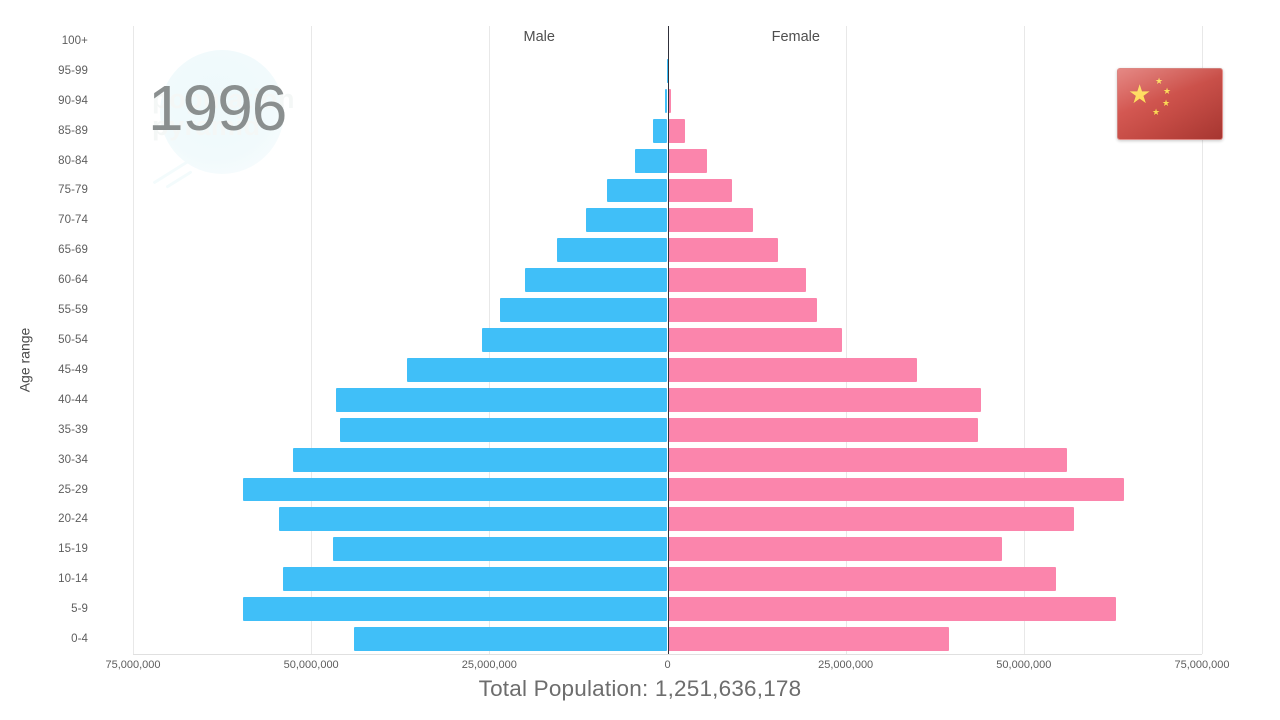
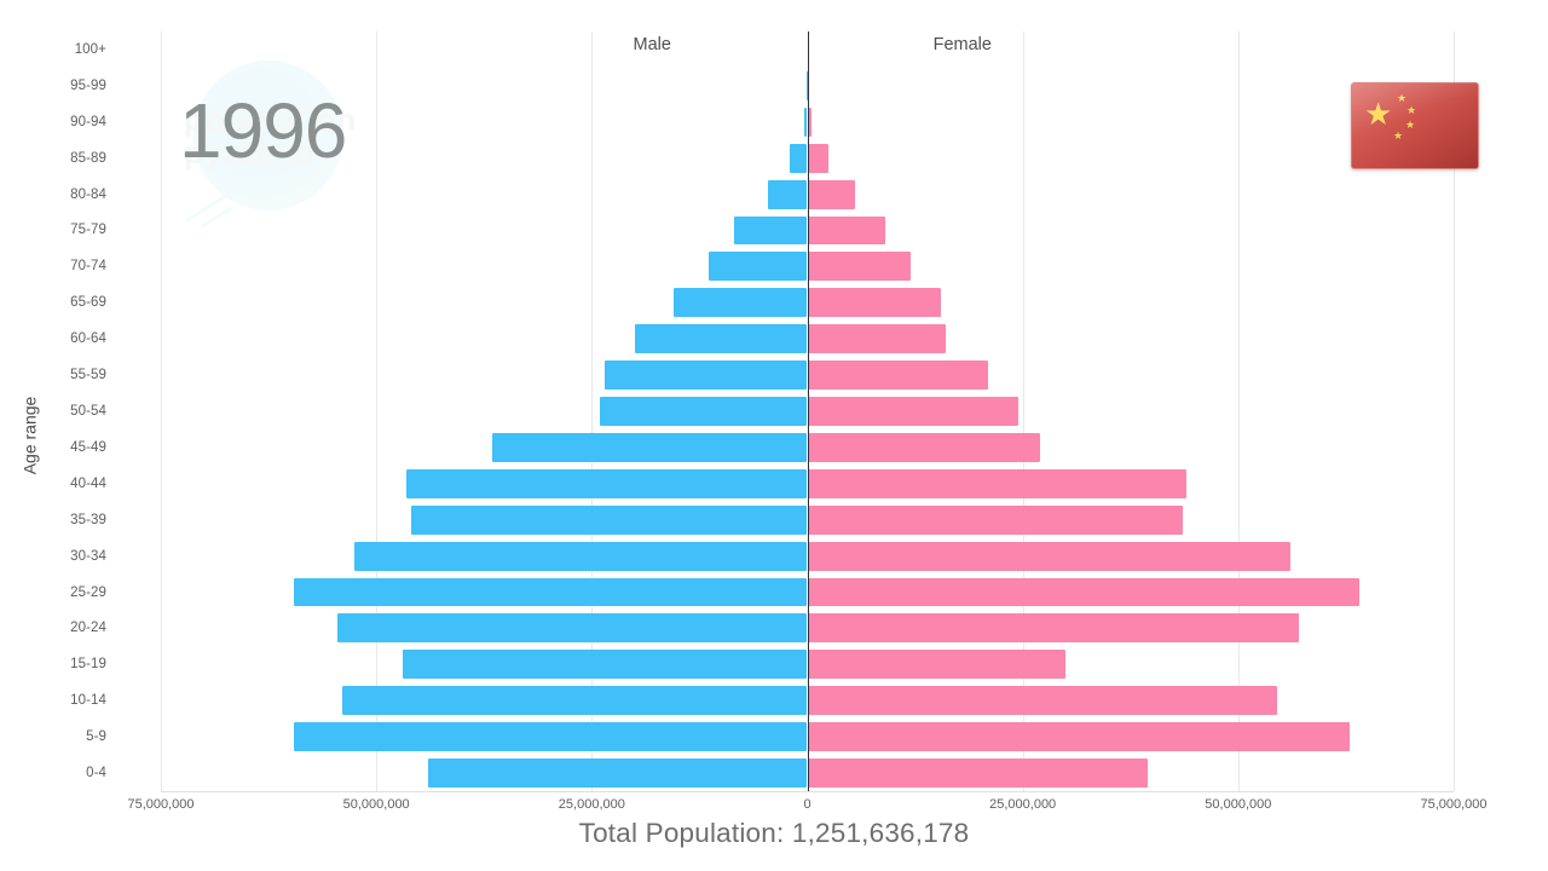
Female/15-19: 47000000 -> 30000000
Female/45-49: 35000000 -> 27000000
Male/50-54: 26000000 -> 24000000
Female/60-64: 20000000 -> 16000000
